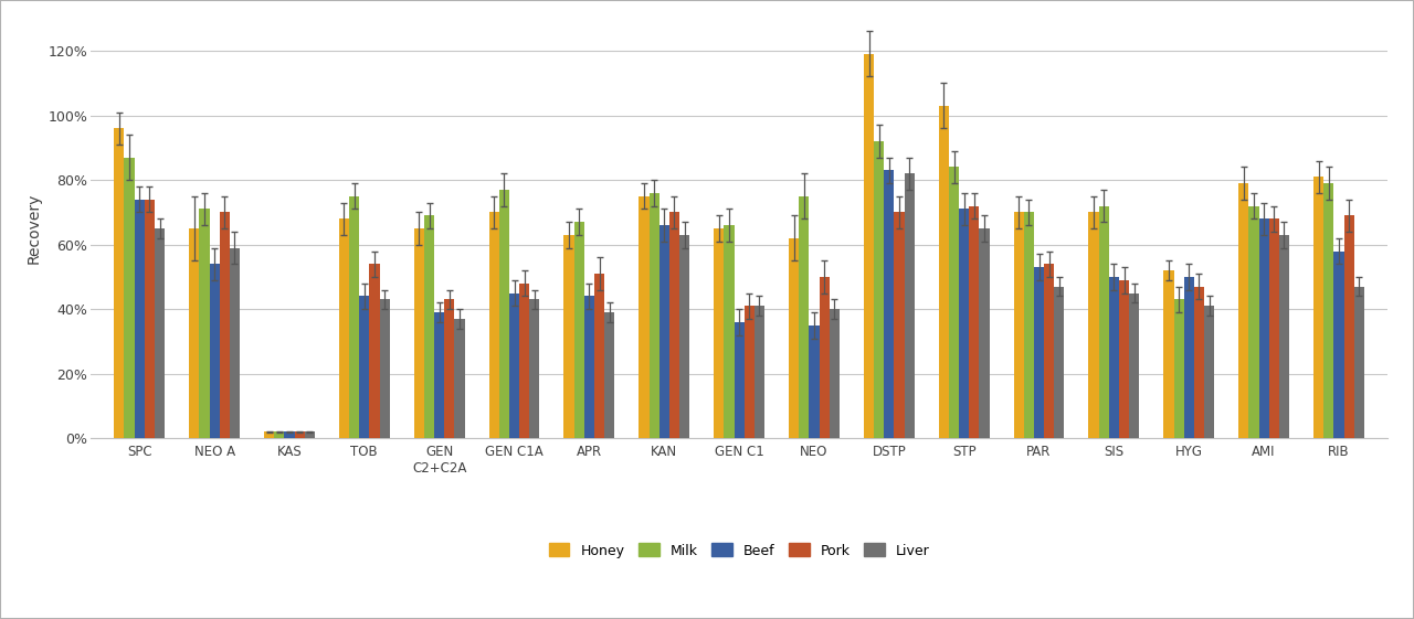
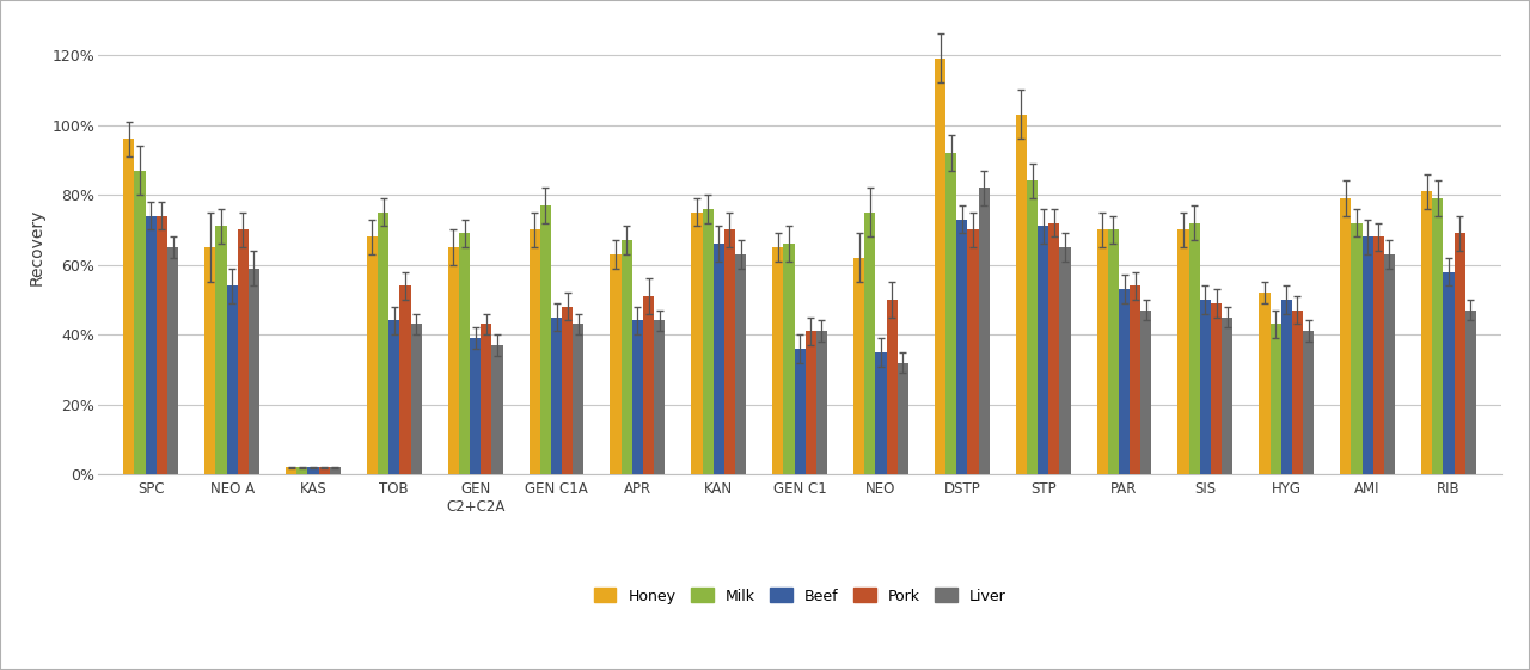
Liver/APR: 39% -> 44%
Liver/NEO: 40% -> 32%
Beef/DSTP: 83% -> 73%
